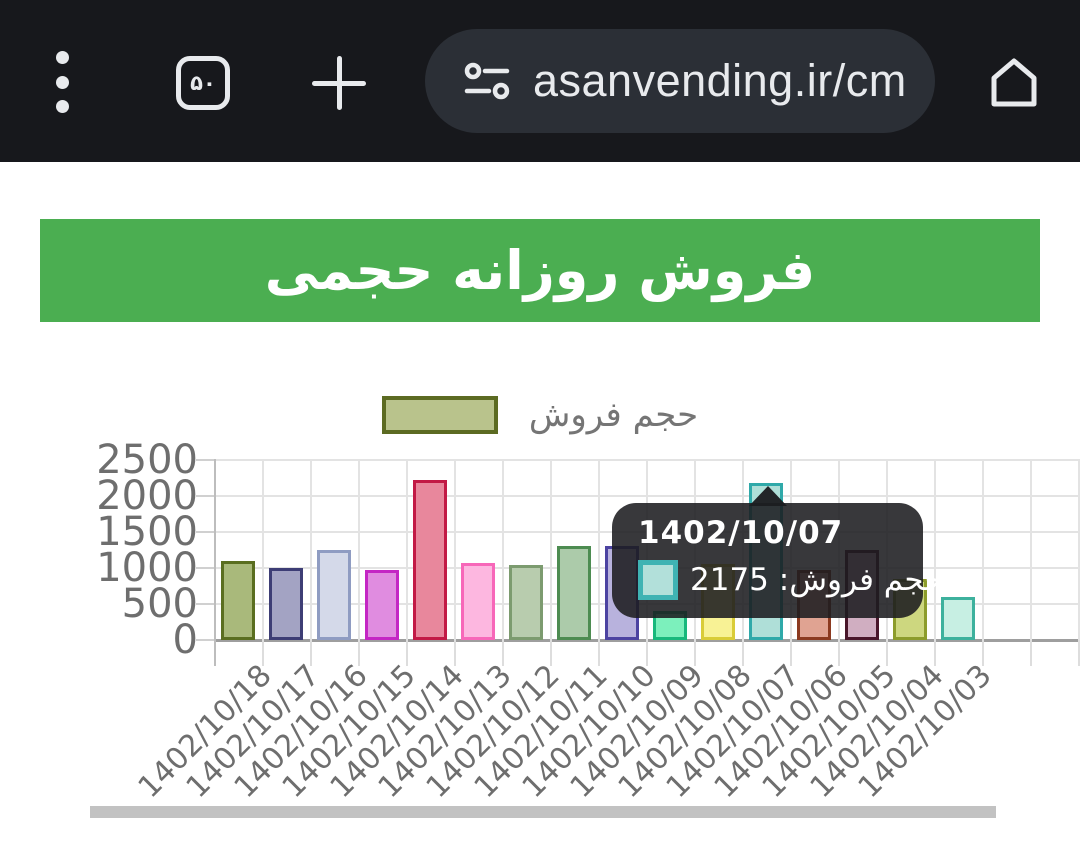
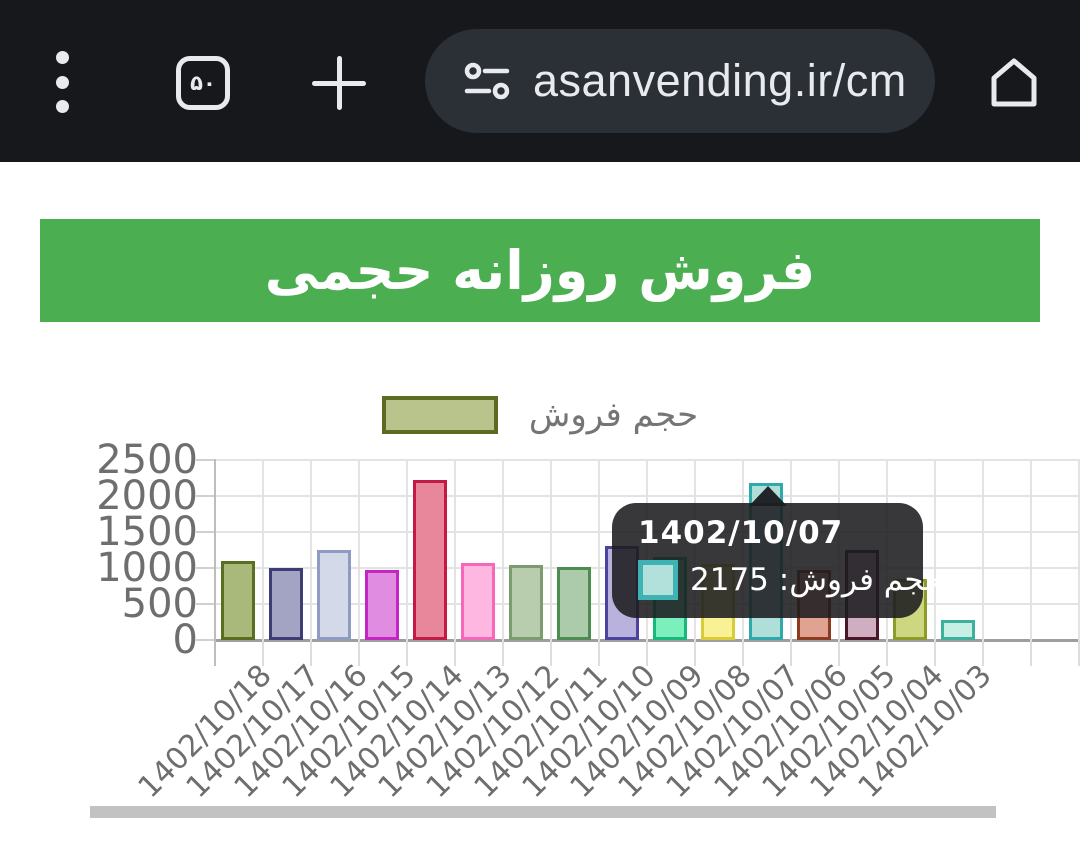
1402/10/11: 1300 -> 1000
1402/10/09: 400 -> 1200
1402/10/03: 600 -> 300
